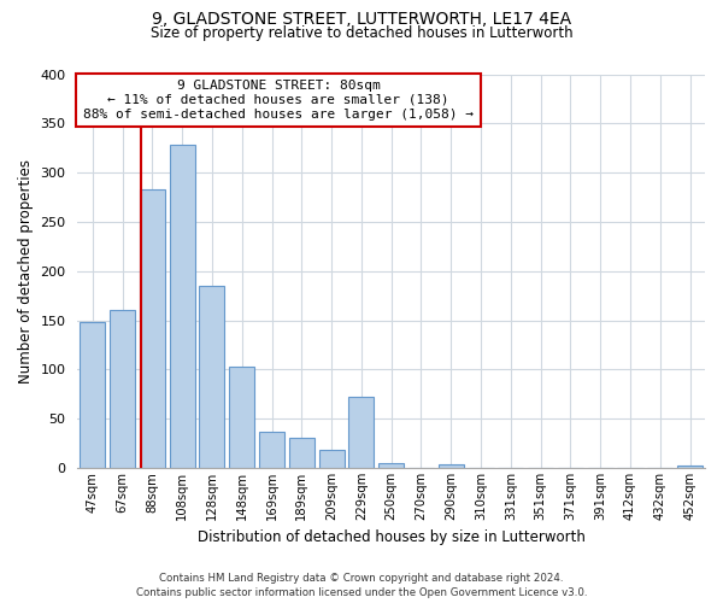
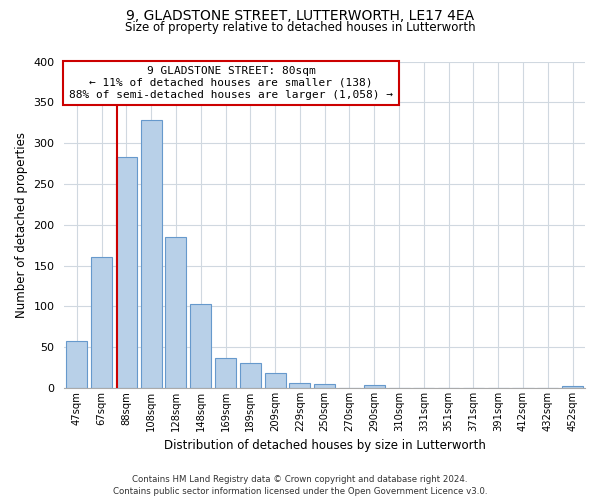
47sqm: 148 -> 57
229sqm: 72 -> 6
